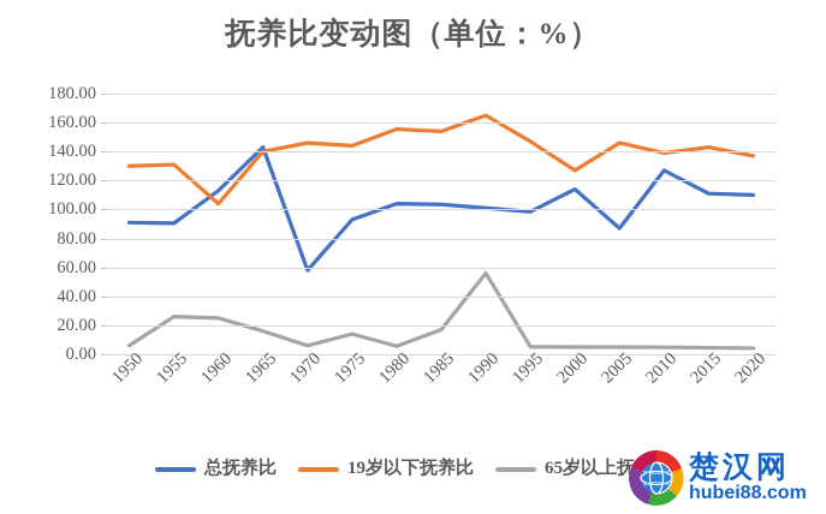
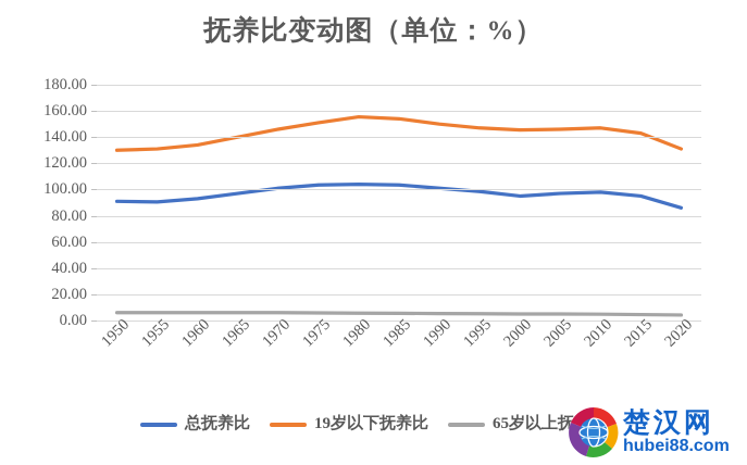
65岁以上抚养比/1955: 26 -> 6
总抚养比/1960: 113 -> 93
19岁以下抚养比/1960: 104 -> 134
65岁以上抚养比/1960: 25 -> 6
总抚养比/1965: 143 -> 97
65岁以上抚养比/1965: 16 -> 6
总抚养比/1970: 58 -> 101
总抚养比/1975: 93 -> 104
19岁以下抚养比/1975: 144 -> 151
65岁以上抚养比/1975: 14 -> 6
65岁以上抚养比/1985: 17 -> 6
19岁以下抚养比/1990: 165 -> 150
65岁以上抚养比/1990: 56 -> 5
总抚养比/2000: 114 -> 95
19岁以下抚养比/2000: 127 -> 146
总抚养比/2005: 87 -> 97
总抚养比/2010: 127 -> 98
19岁以下抚养比/2010: 139 -> 147
总抚养比/2015: 111 -> 95
总抚养比/2020: 110 -> 86
19岁以下抚养比/2020: 137 -> 131
